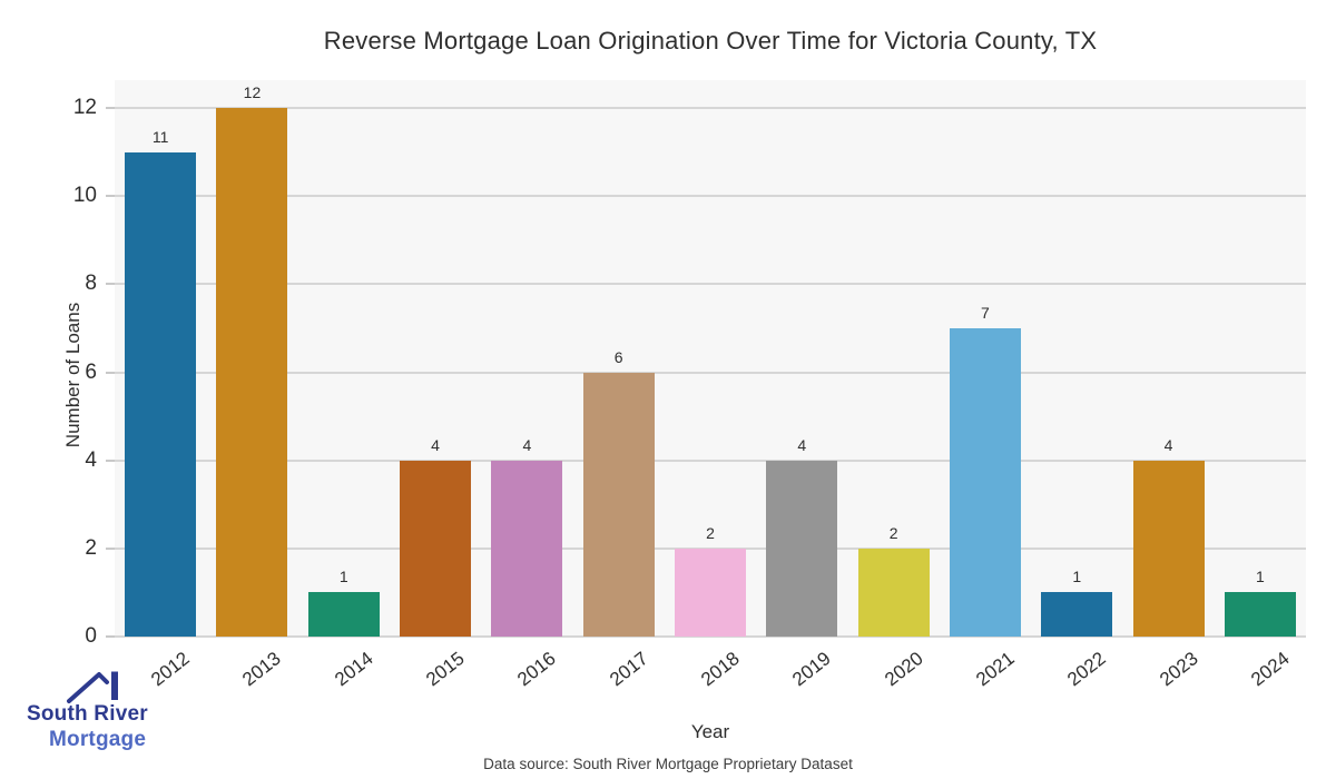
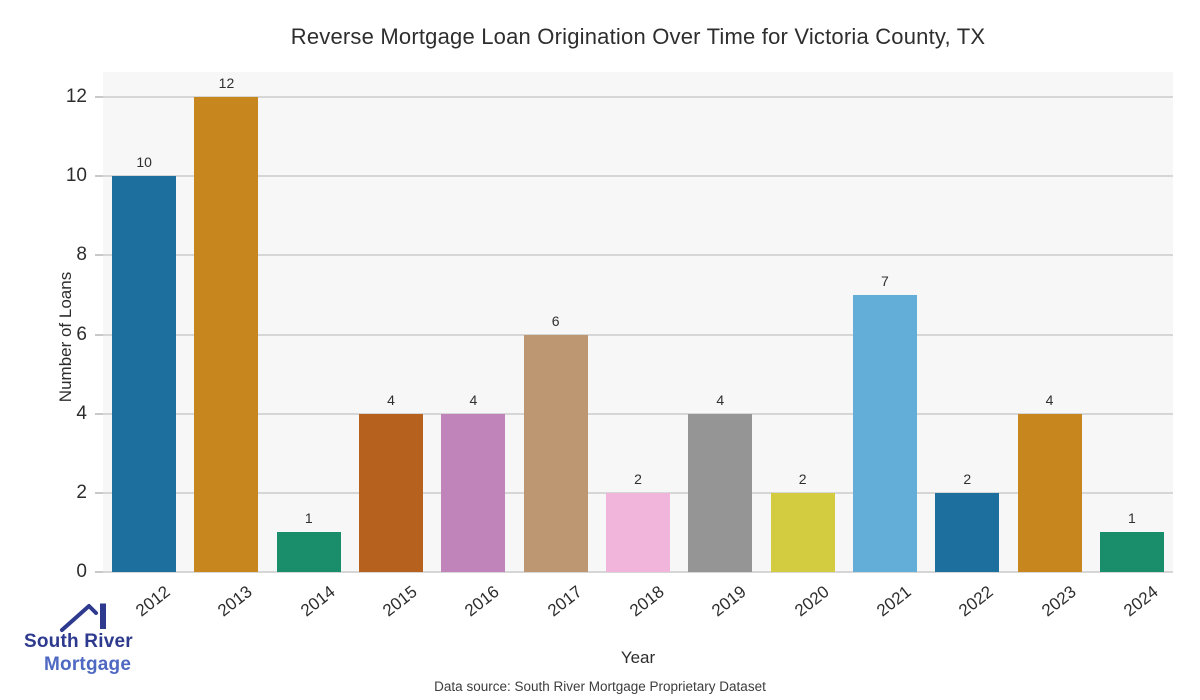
2012: 11 -> 10
2022: 1 -> 2
